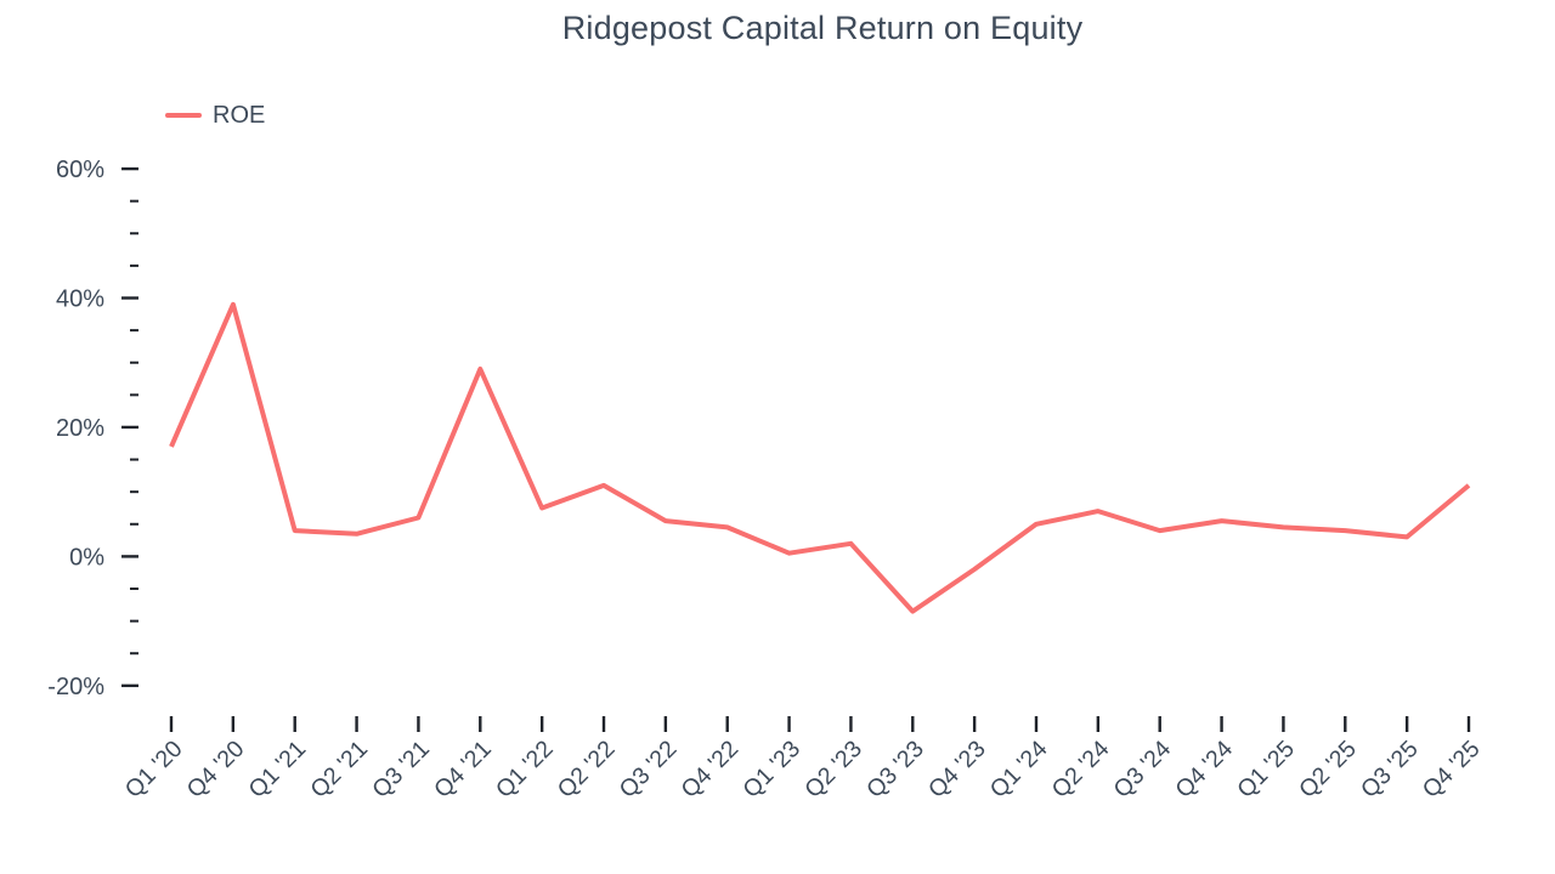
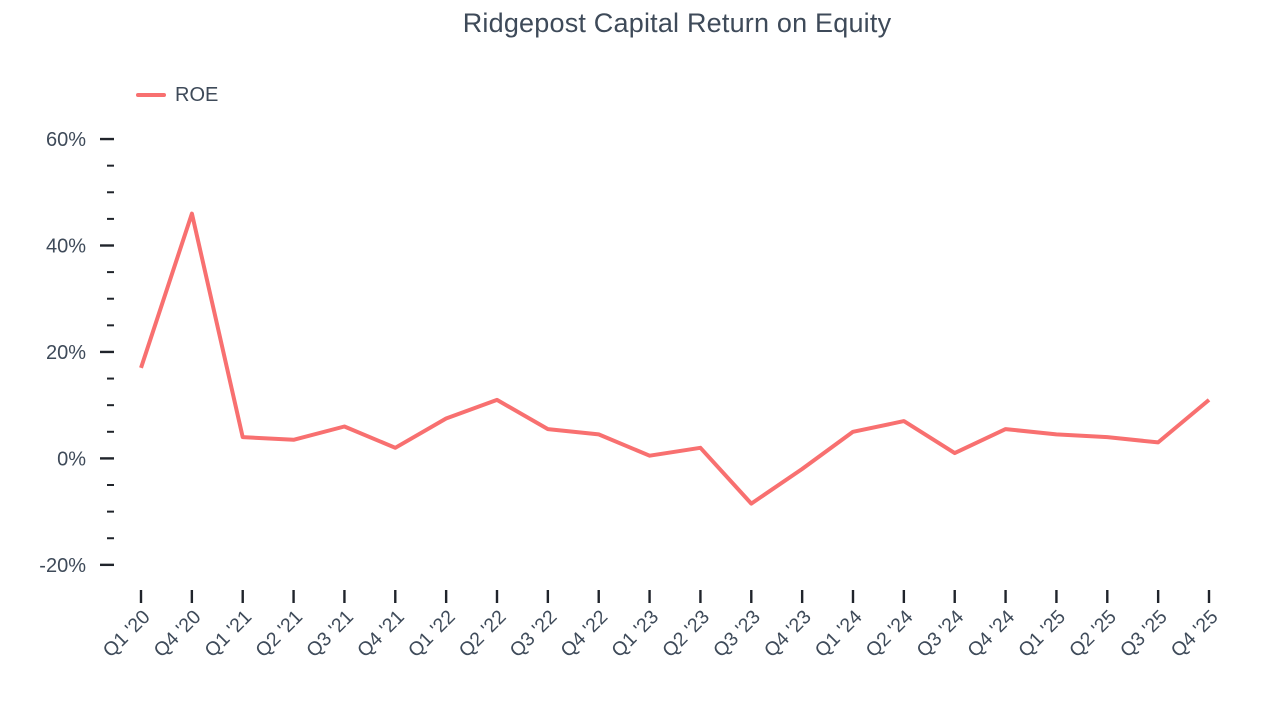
Q4 '20: 39% -> 46%
Q4 '21: 29% -> 2%
Q3 '24: 4% -> 1%
